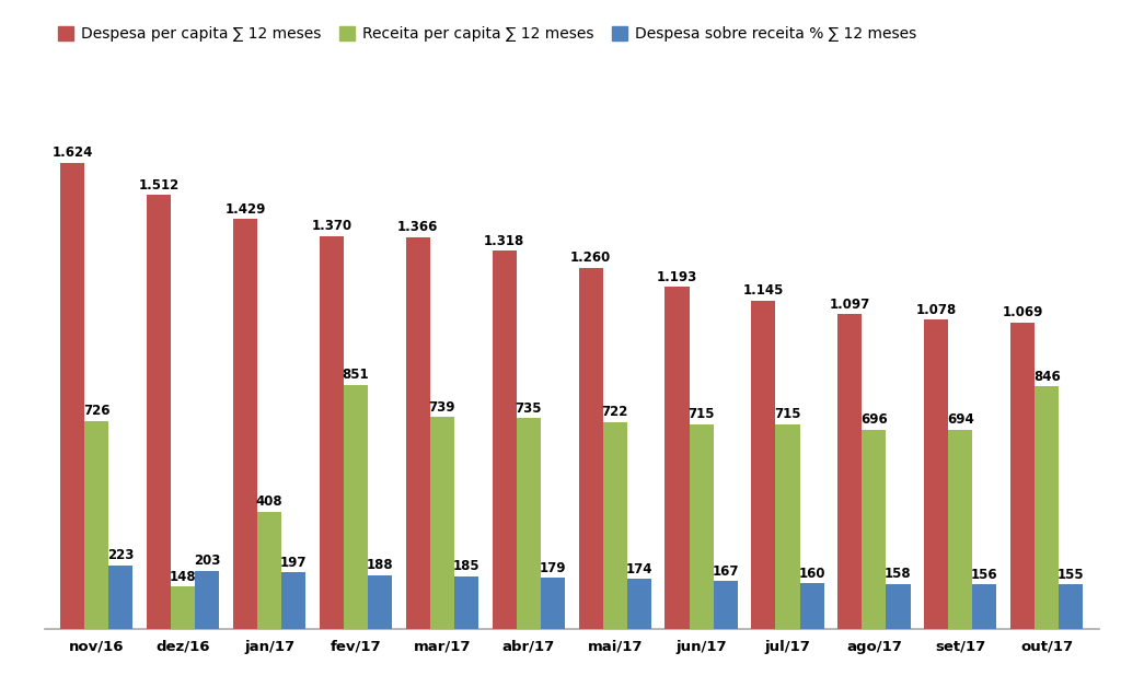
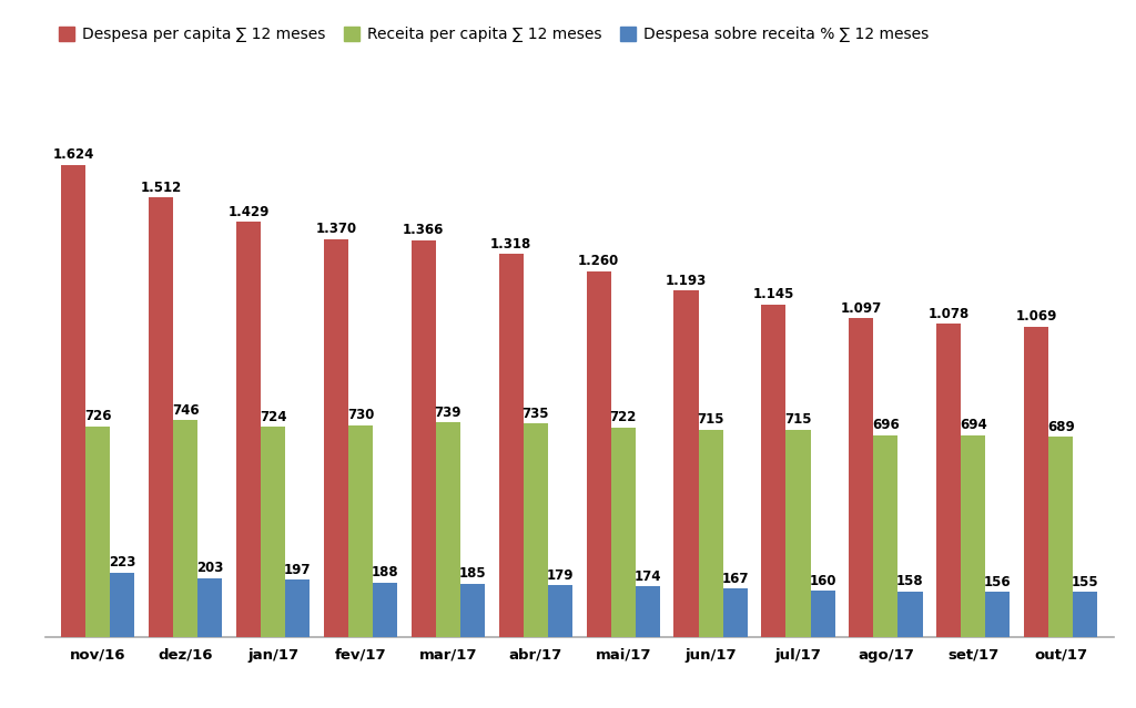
Receita per capita ∑ 12 meses/dez/16: 148 -> 746
Receita per capita ∑ 12 meses/jan/17: 408 -> 724
Receita per capita ∑ 12 meses/fev/17: 851 -> 730
Receita per capita ∑ 12 meses/out/17: 846 -> 689
